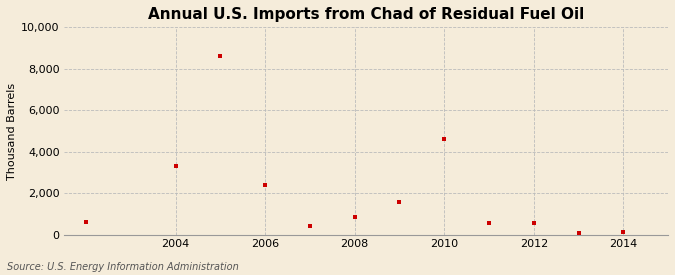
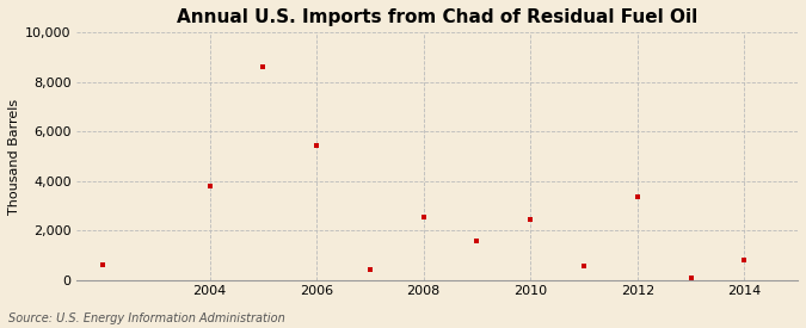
2004: 3,300 -> 3,800
2006: 2,400 -> 5,450
2008: 850 -> 2,550
2010: 4,600 -> 2,450
2012: 550 -> 3,350
2014: 130 -> 800
